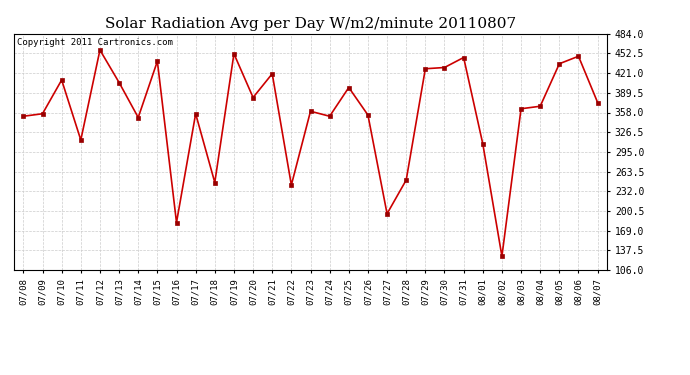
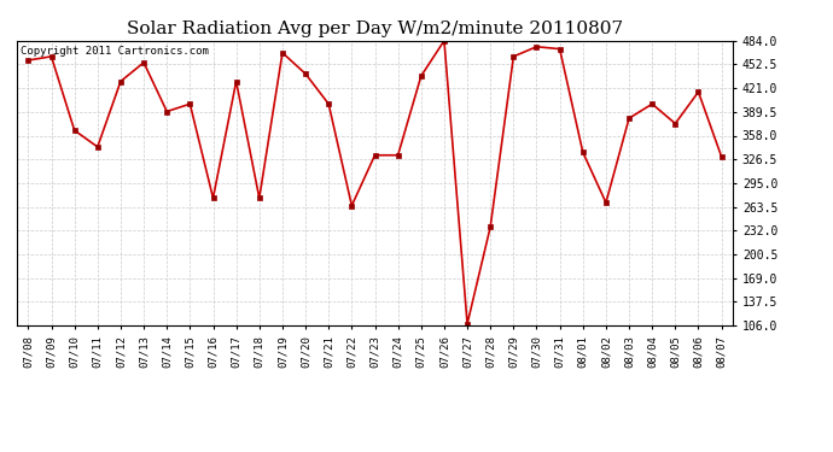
07/08: 352 -> 458
07/09: 356 -> 463
07/10: 410 -> 365
07/11: 314 -> 343
07/12: 458 -> 430
07/13: 406 -> 455
07/14: 350 -> 390
07/15: 440 -> 400
07/16: 182 -> 275
07/17: 356 -> 430
07/18: 246 -> 275
07/19: 452 -> 468
07/20: 382 -> 440
07/21: 420 -> 400
07/22: 242 -> 265
07/23: 360 -> 332
07/24: 352 -> 332
07/25: 398 -> 437
07/26: 354 -> 484
07/27: 196 -> 108
07/28: 250 -> 237
07/29: 428 -> 463
07/30: 430 -> 476
07/31: 446 -> 473
08/01: 308 -> 336
08/02: 128 -> 269
08/03: 364 -> 381
08/04: 368 -> 400
08/05: 436 -> 374
08/06: 448 -> 416
08/07: 374 -> 330
